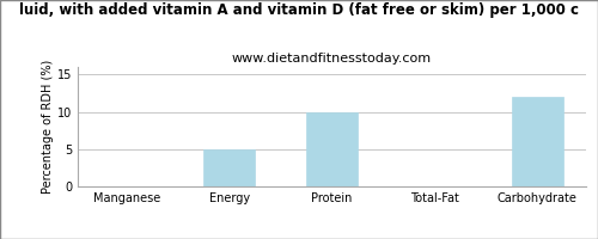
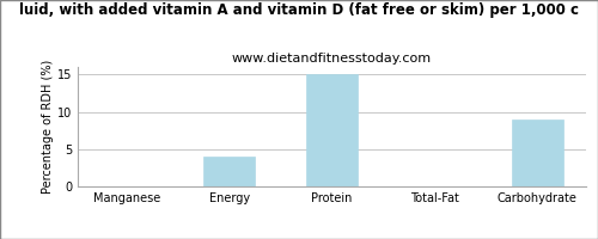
Energy: 5 -> 4
Protein: 10 -> 15
Carbohydrate: 12 -> 9
